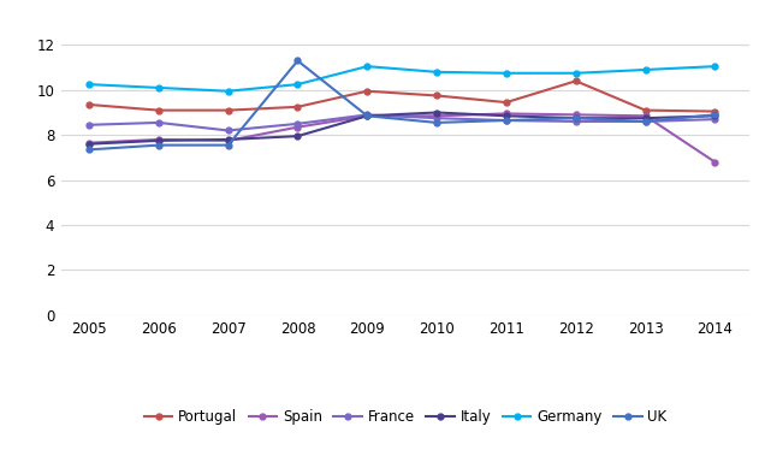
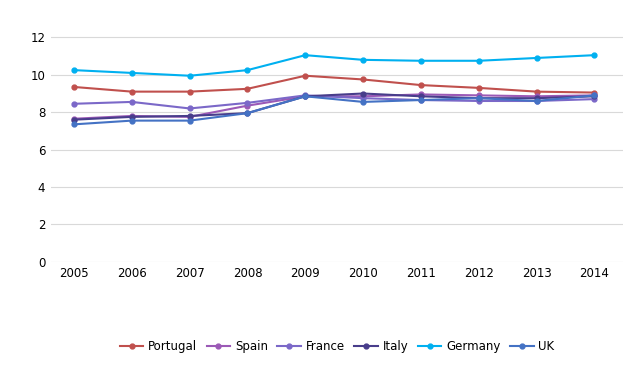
UK/2008: 11.3 -> 8.0
Portugal/2012: 10.4 -> 9.3
Spain/2014: 6.8 -> 8.9
